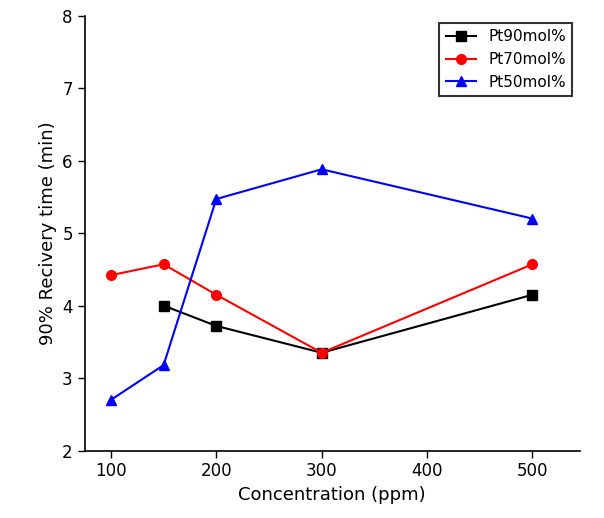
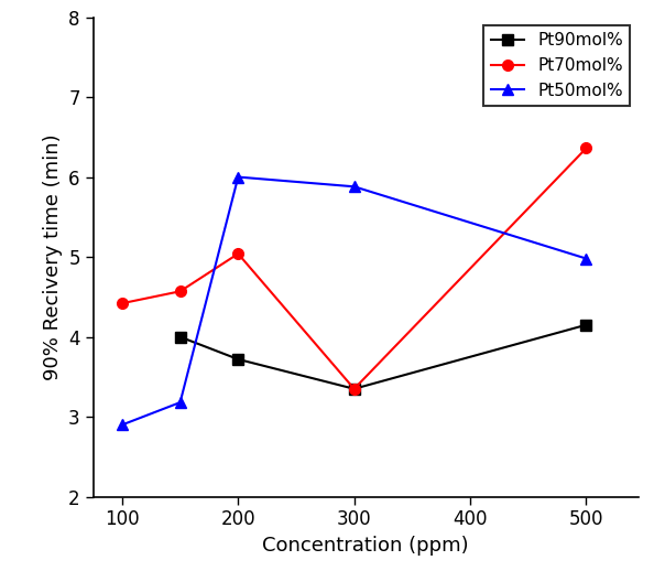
Pt50mol%/100: 2.70 -> 2.90
Pt70mol%/200: 4.15 -> 5.04
Pt50mol%/200: 5.47 -> 6.00
Pt70mol%/500: 4.57 -> 6.36
Pt50mol%/500: 5.20 -> 4.98
